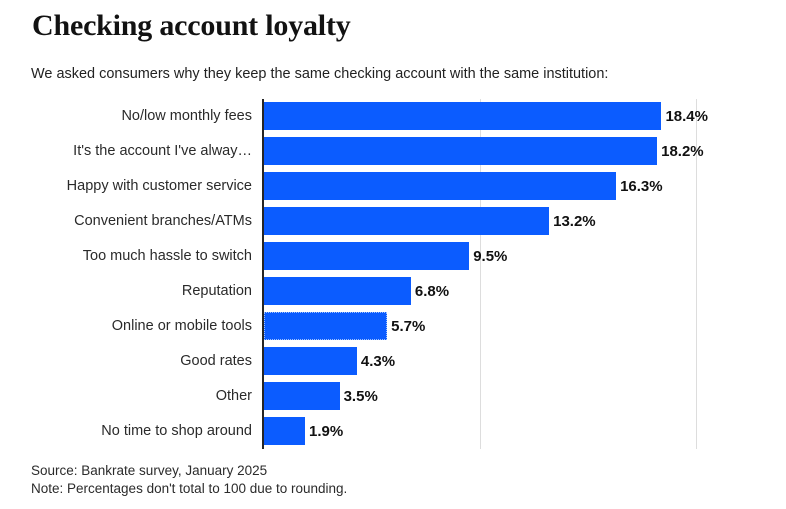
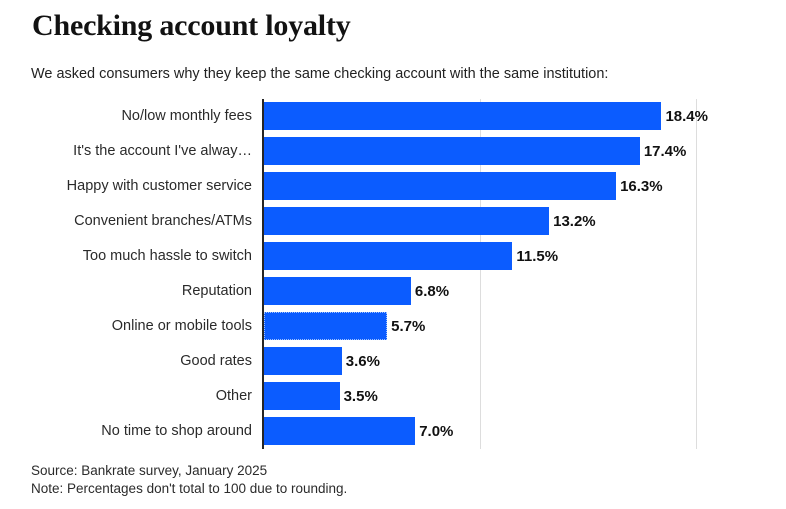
It's the account I've alway…: 18.2% -> 17.4%
Too much hassle to switch: 9.5% -> 11.5%
Good rates: 4.3% -> 3.6%
No time to shop around: 1.9% -> 7.0%
